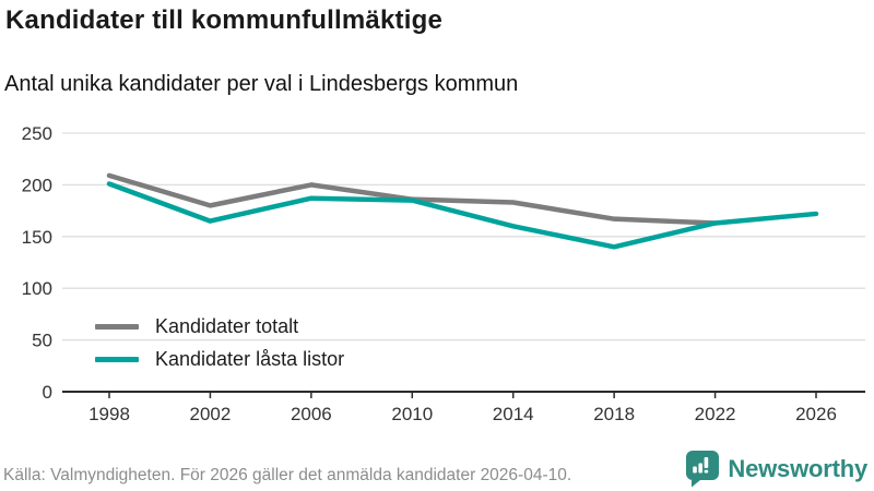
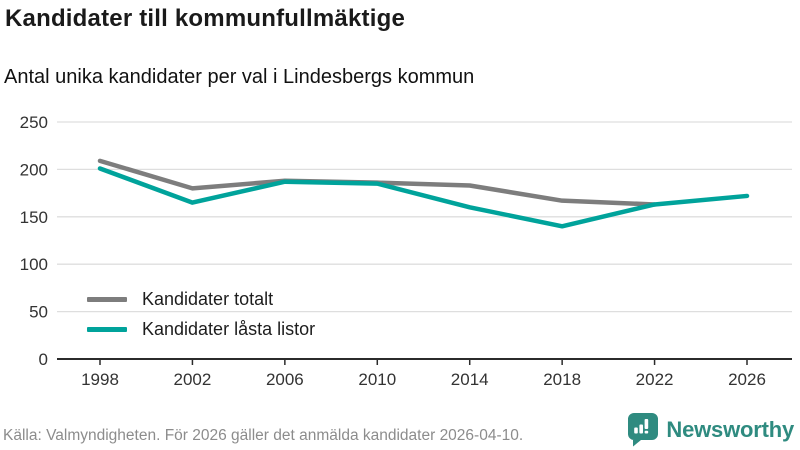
Kandidater totalt/2006: 200 -> 190
